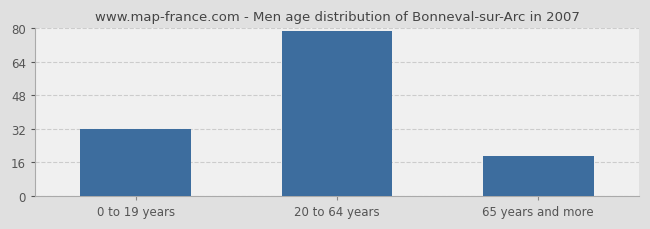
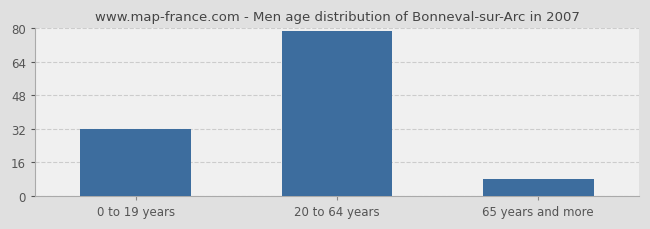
65 years and more: 19 -> 8
